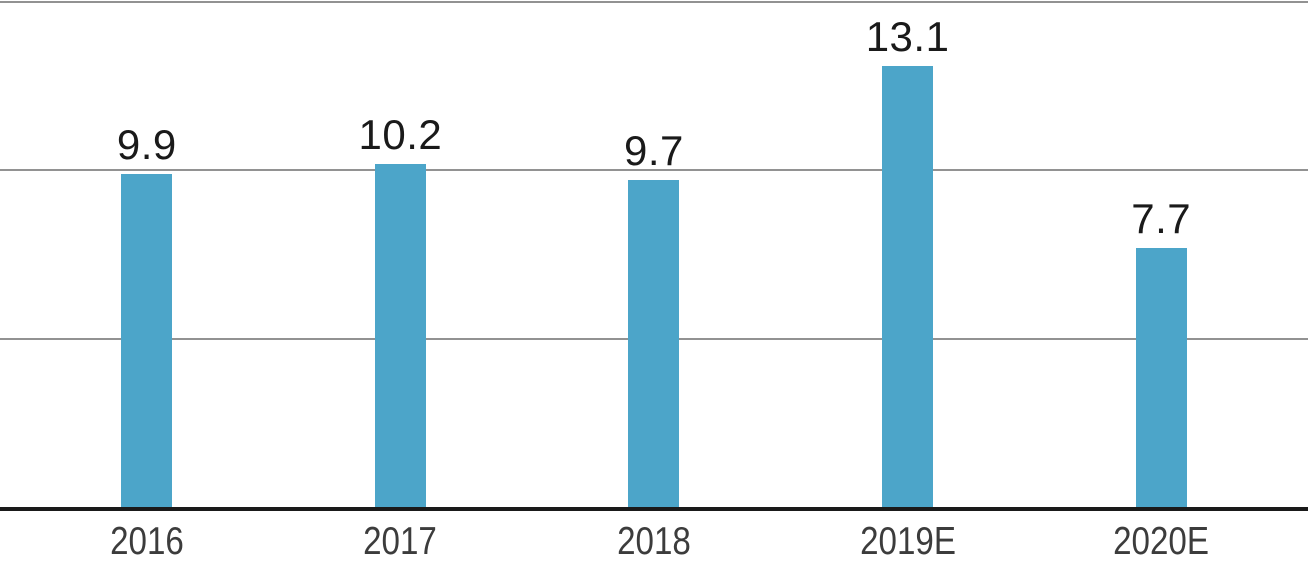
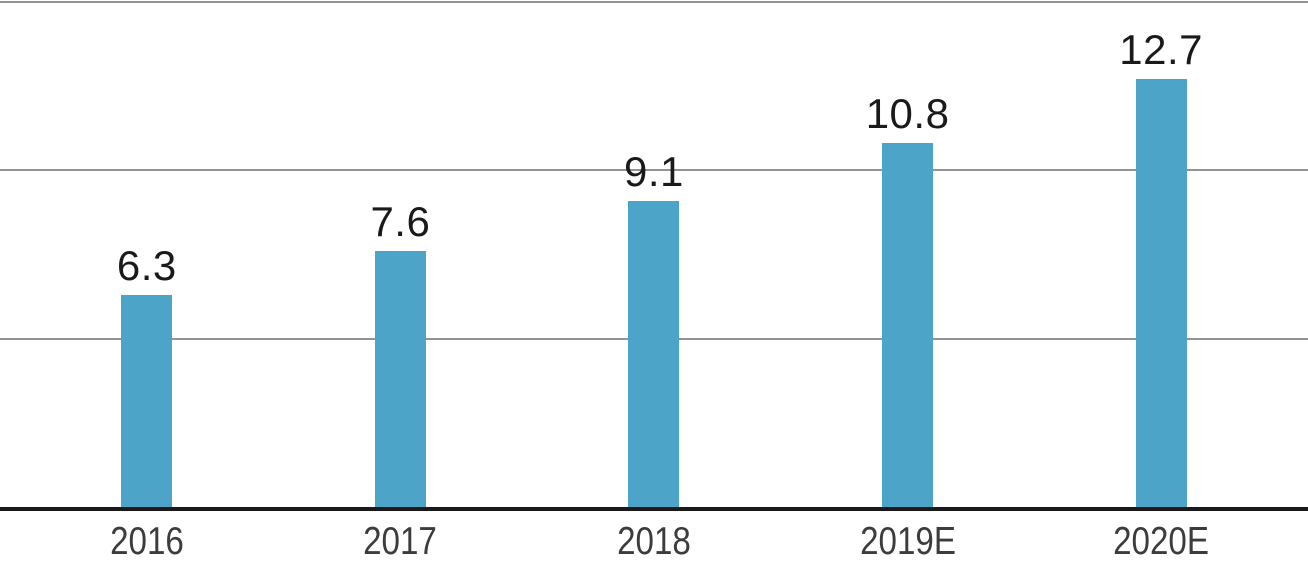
2016: 9.9 -> 6.3
2017: 10.2 -> 7.6
2018: 9.7 -> 9.1
2019E: 13.1 -> 10.8
2020E: 7.7 -> 12.7
